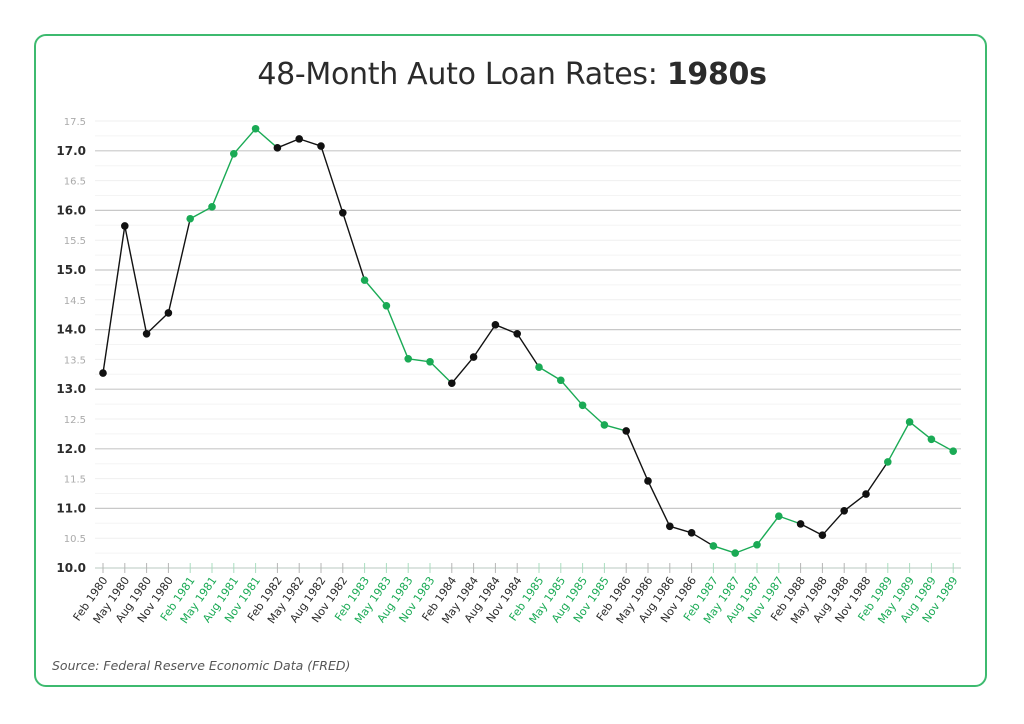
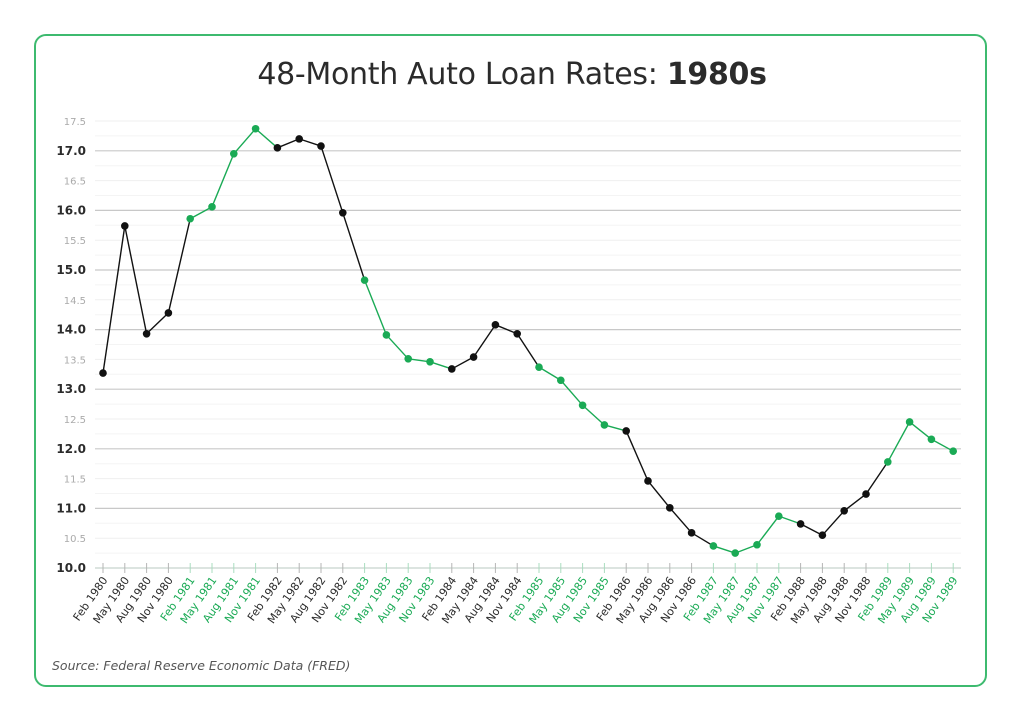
May 1983: 14.4 -> 13.9
Feb 1984: 13.1 -> 13.3
Aug 1986: 10.7 -> 11.0
